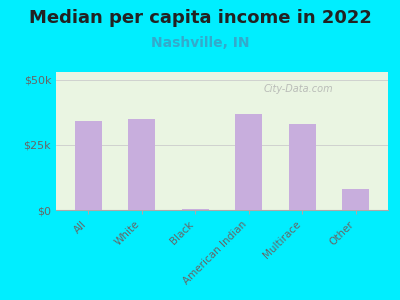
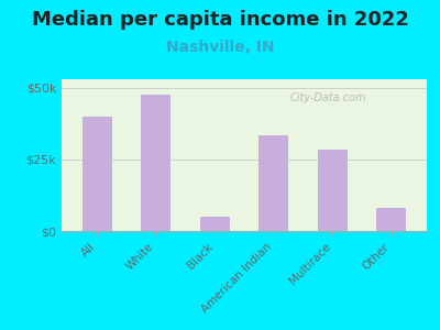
All: $34.0k -> $40.0k
White: $35.0k -> $47.5k
Black: $0.2k -> $5.0k
American Indian: $37.0k -> $33.5k
Multirace: $33.0k -> $28.5k
